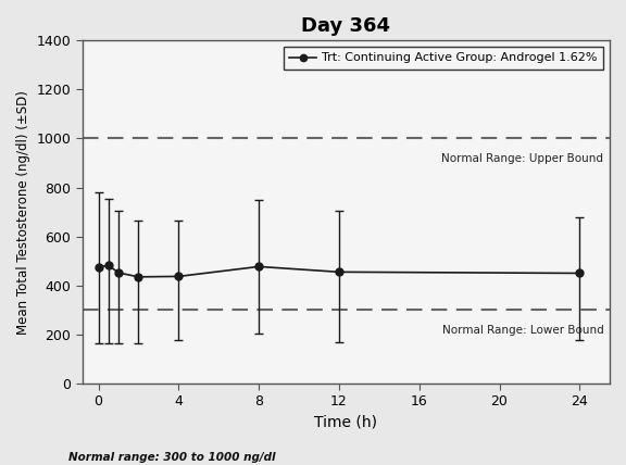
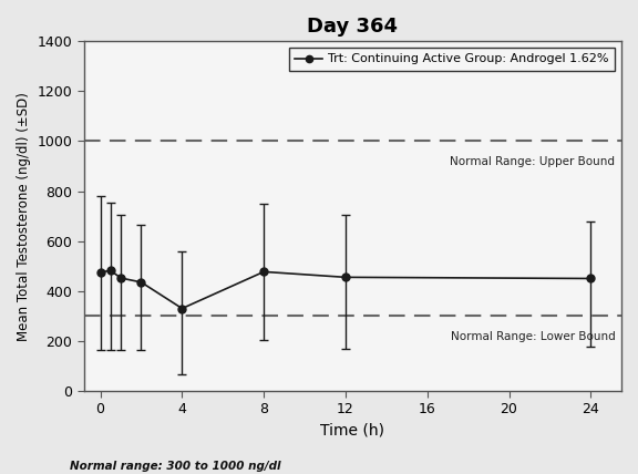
4: 437 -> 330
